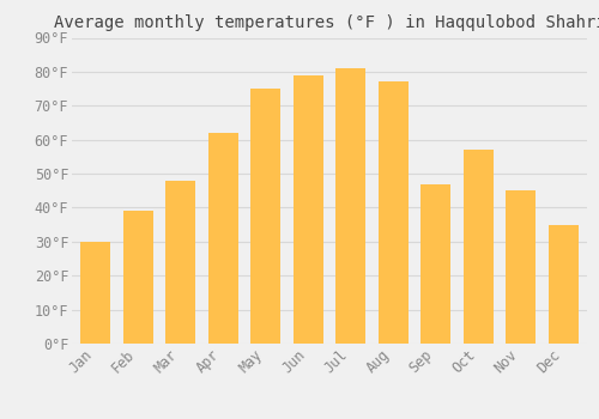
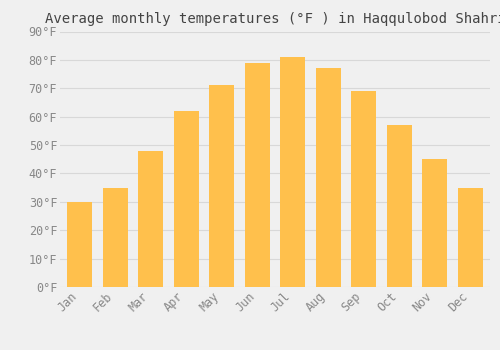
Feb: 39°F -> 35°F
May: 75°F -> 71°F
Sep: 47°F -> 69°F
